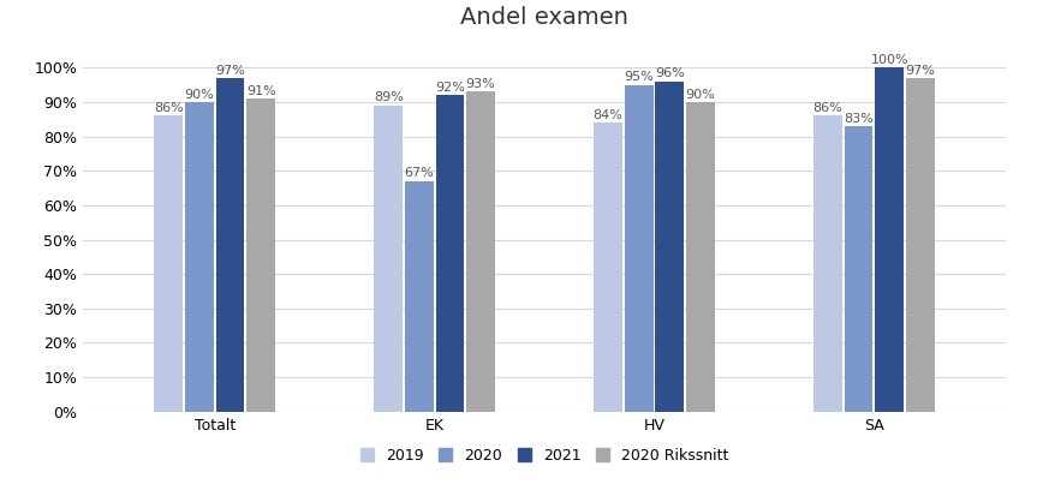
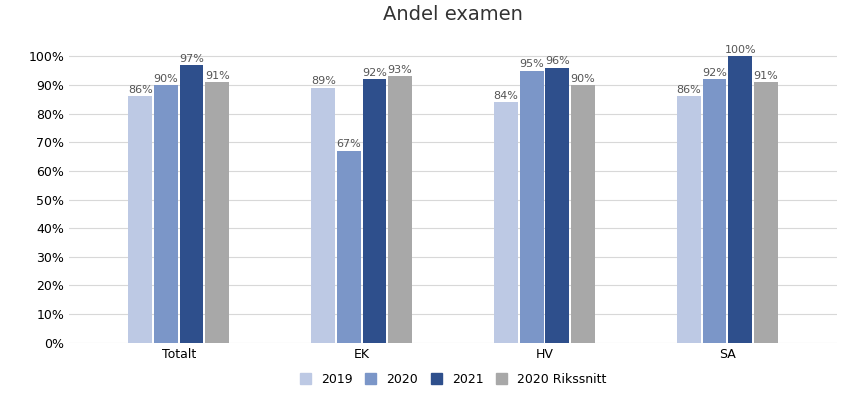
2020/SA: 83% -> 92%
2020 Rikssnitt/SA: 97% -> 91%
